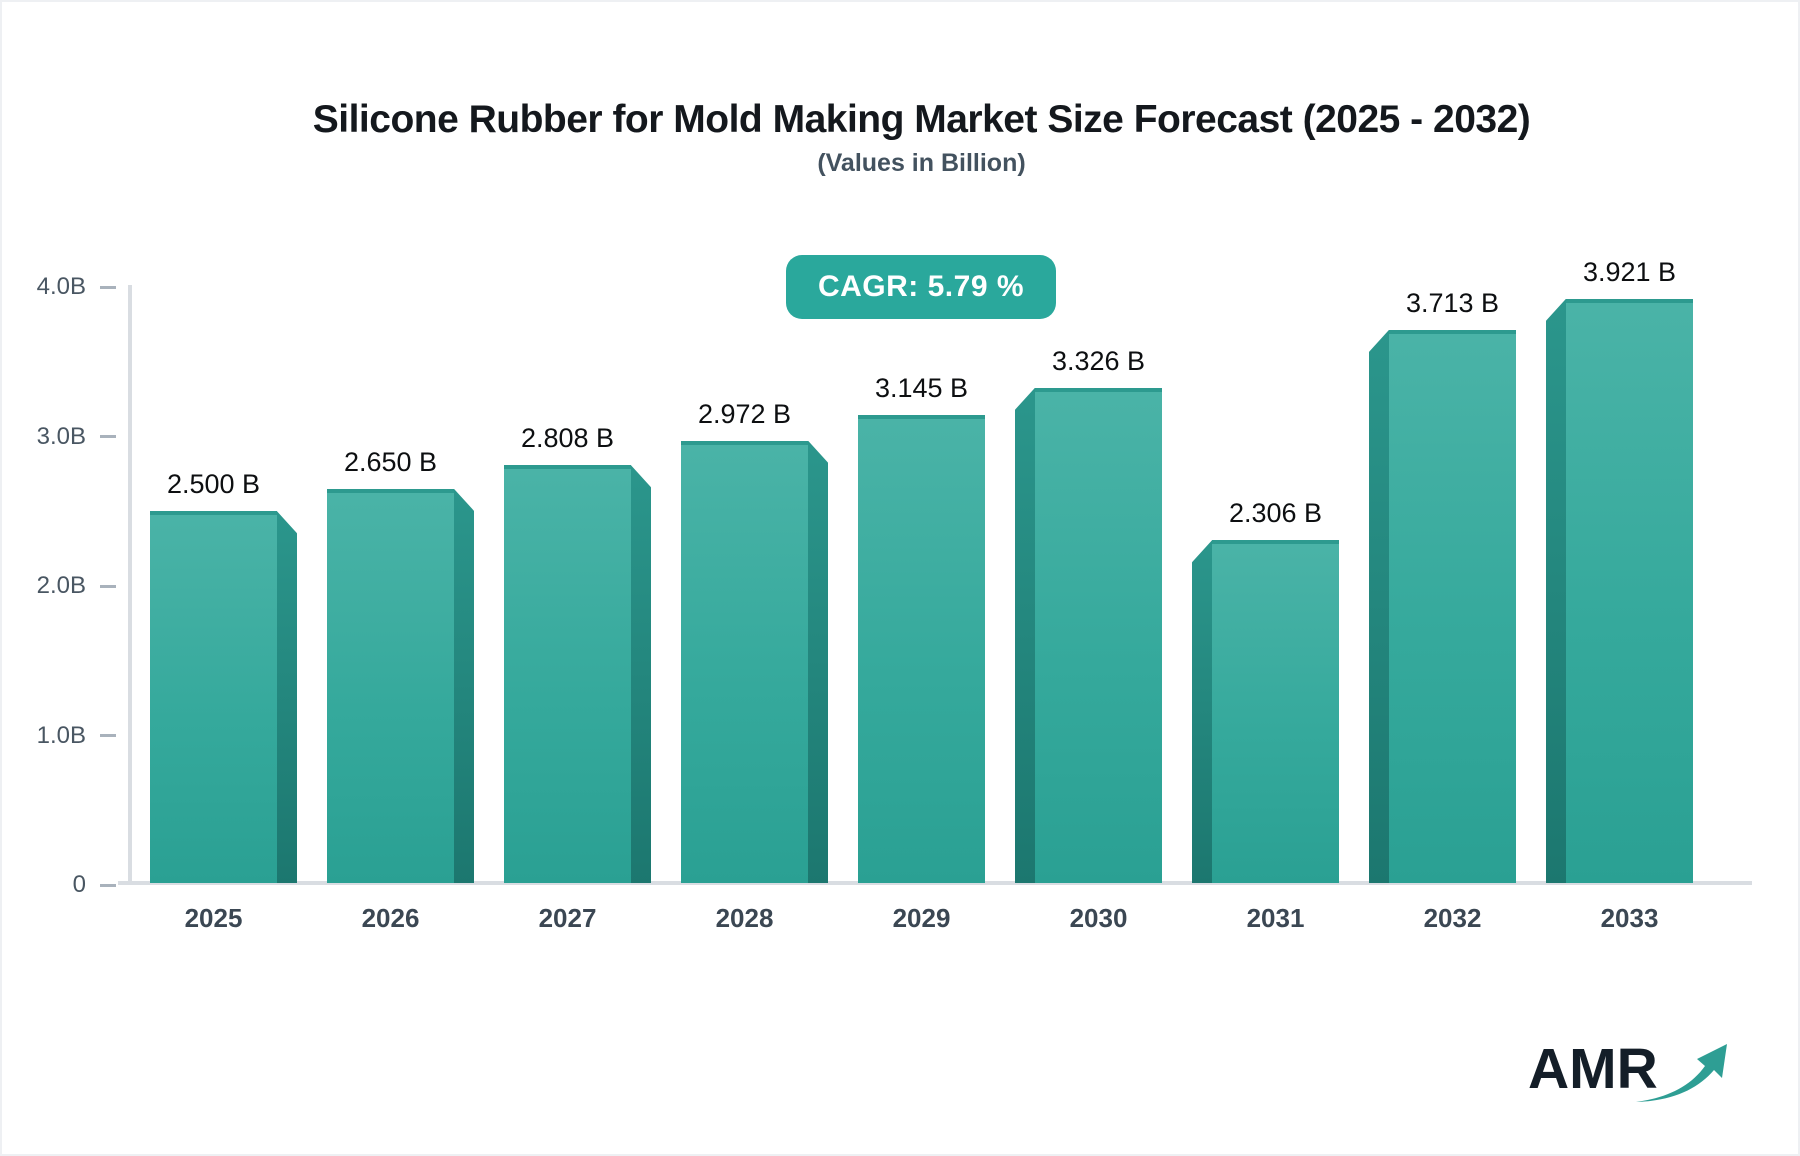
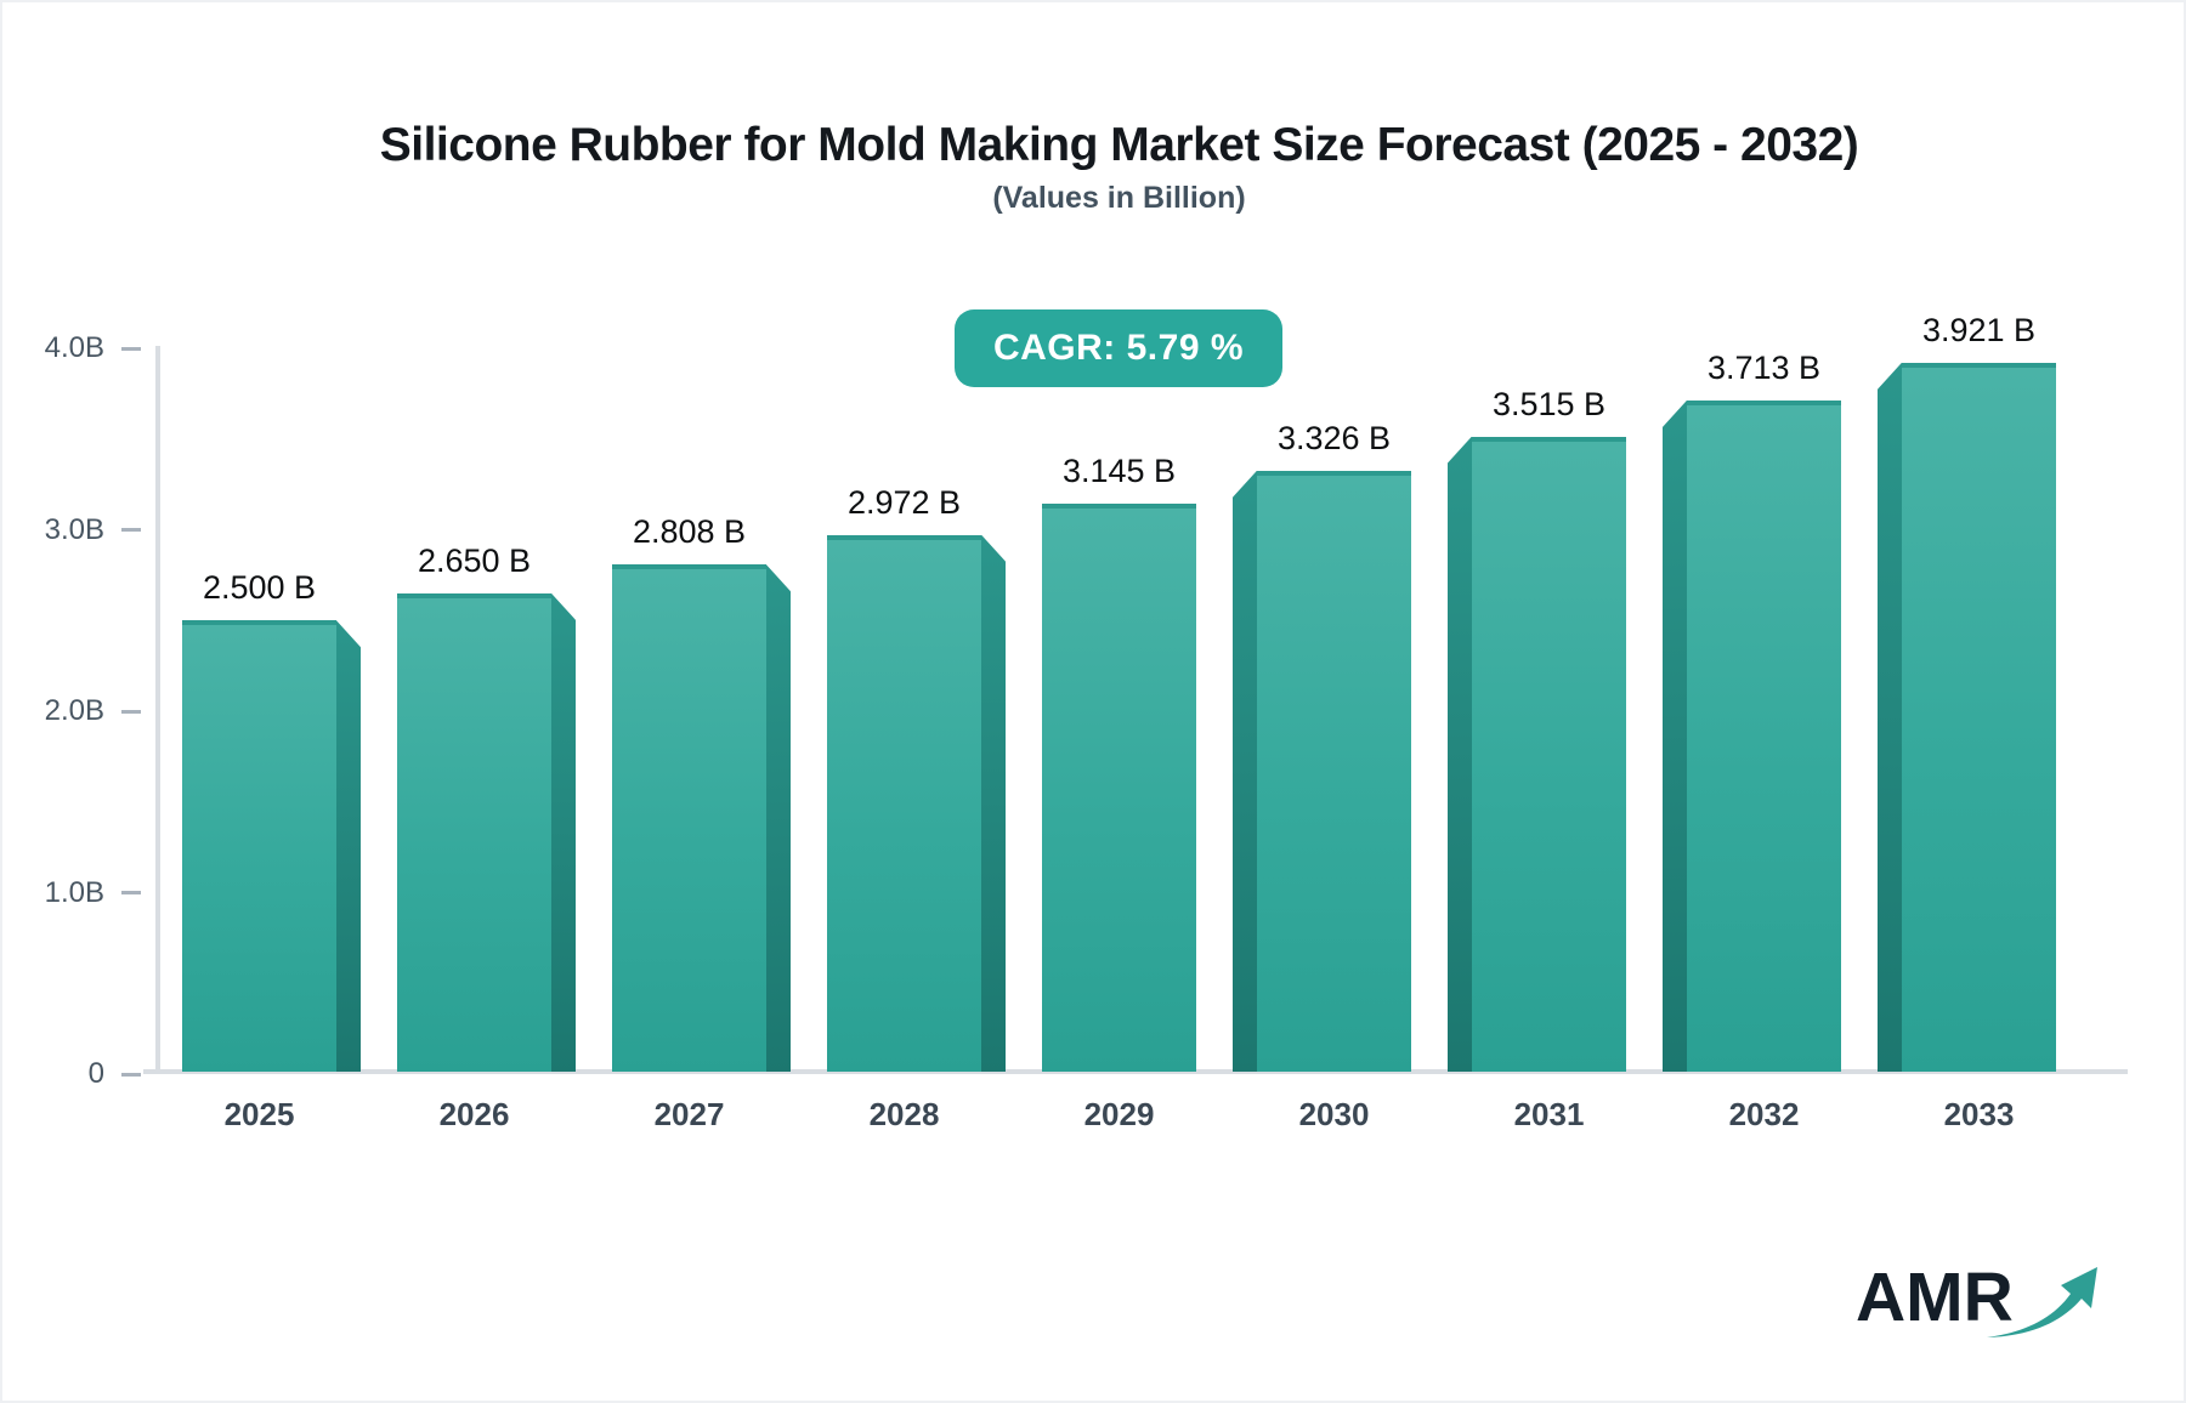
2031: 2.306 -> 3.515
